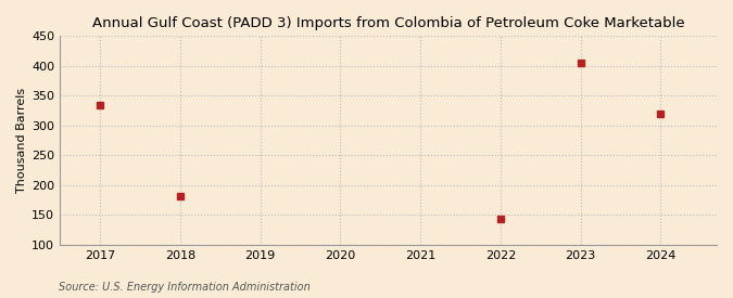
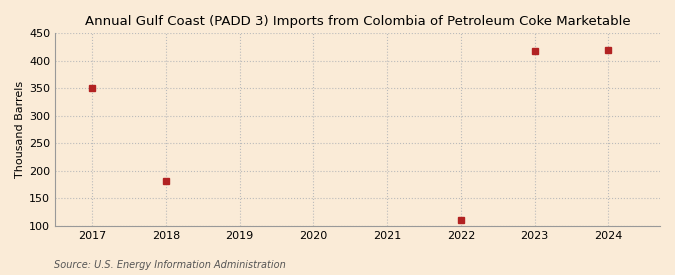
2017: 334 -> 350
2022: 144 -> 110
2023: 406 -> 418
2024: 320 -> 420
